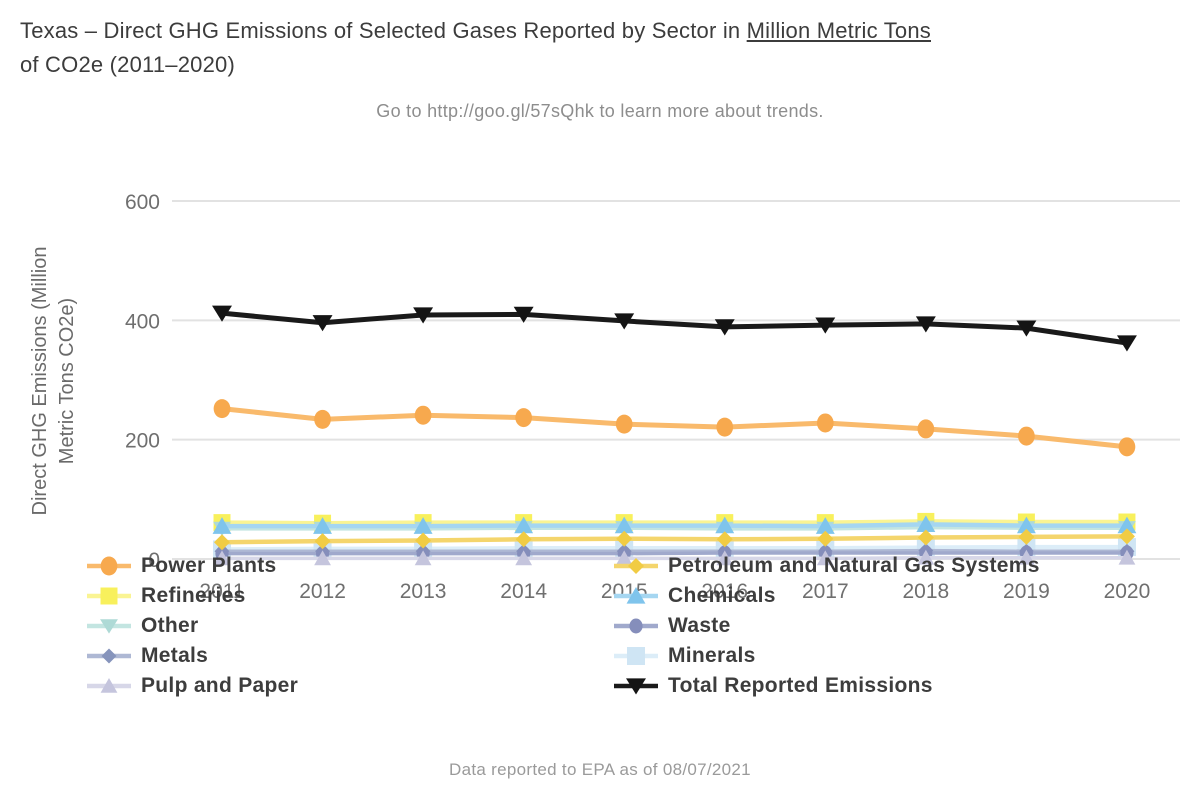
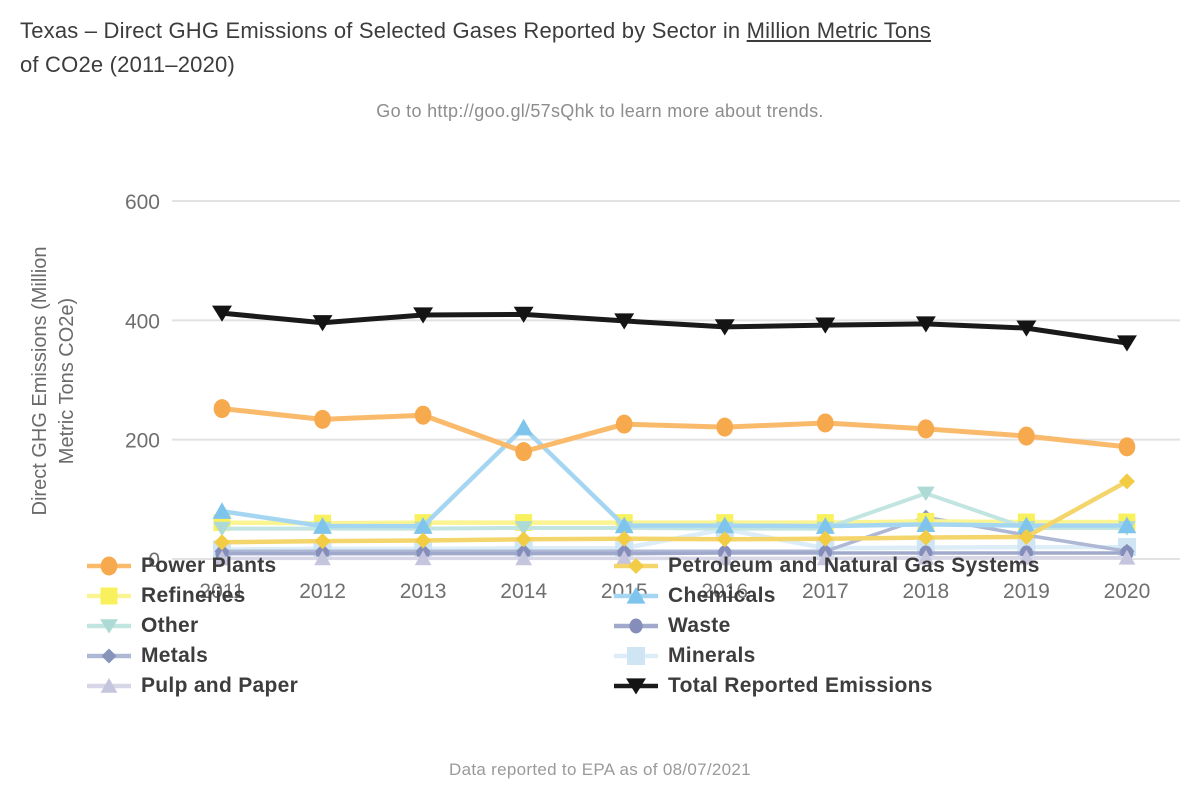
Chemicals/2011: 60 -> 80
Power Plants/2014: 240 -> 180
Chemicals/2014: 60 -> 220
Minerals/2016: 20 -> 50
Other/2018: 50 -> 110
Metals/2018: 10 -> 70
Metals/2019: 10 -> 40
Petroleum and Natural Gas Systems/2020: 40 -> 130
